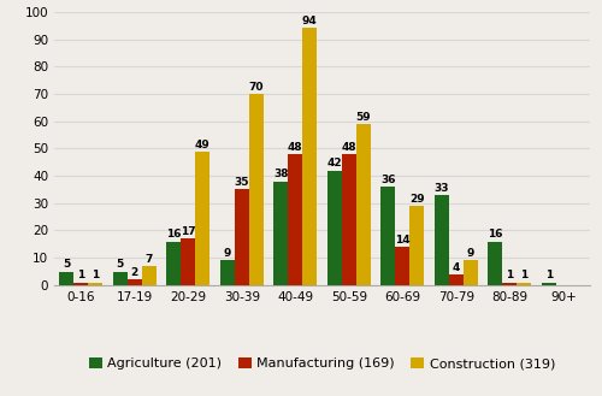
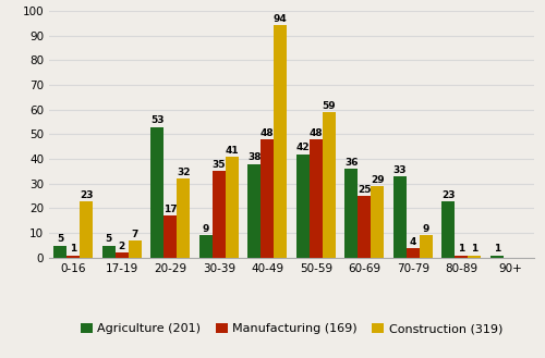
Construction (319)/0-16: 1 -> 23
Agriculture (201)/20-29: 16 -> 53
Construction (319)/20-29: 49 -> 32
Construction (319)/30-39: 70 -> 41
Manufacturing (169)/60-69: 14 -> 25
Agriculture (201)/80-89: 16 -> 23
